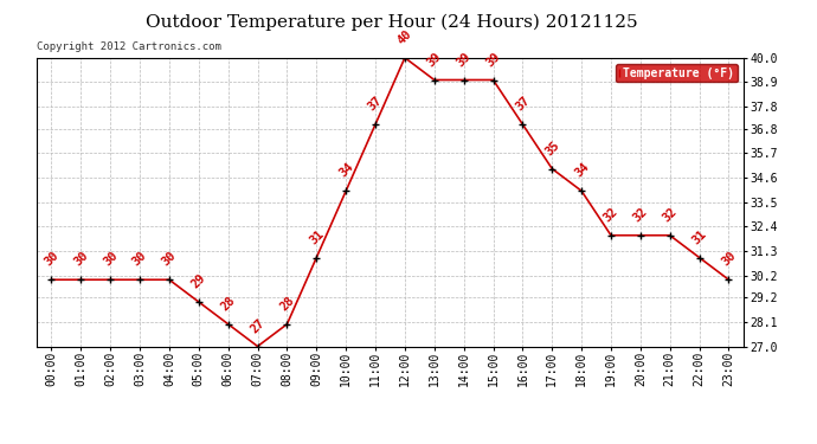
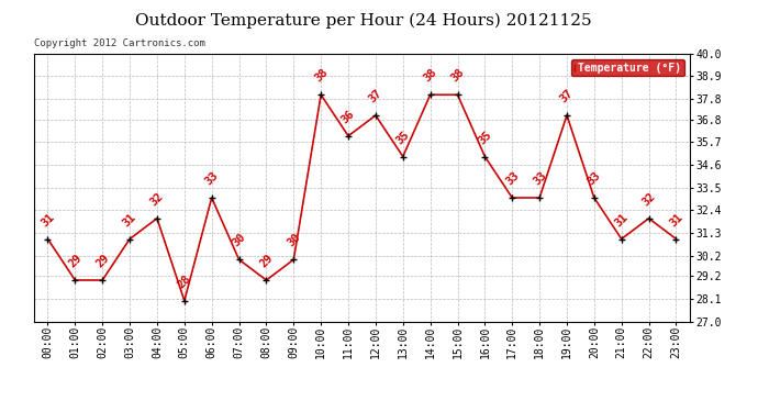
00:00: 30 -> 31
01:00: 30 -> 29
02:00: 30 -> 29
03:00: 30 -> 31
04:00: 30 -> 32
05:00: 29 -> 28
06:00: 28 -> 33
07:00: 27 -> 30
08:00: 28 -> 29
09:00: 31 -> 30
10:00: 34 -> 38
11:00: 37 -> 36
12:00: 40 -> 37
13:00: 39 -> 35
14:00: 39 -> 38
15:00: 39 -> 38
16:00: 37 -> 35
17:00: 35 -> 33
18:00: 34 -> 33
19:00: 32 -> 37
20:00: 32 -> 33
21:00: 32 -> 31
22:00: 31 -> 32
23:00: 30 -> 31
